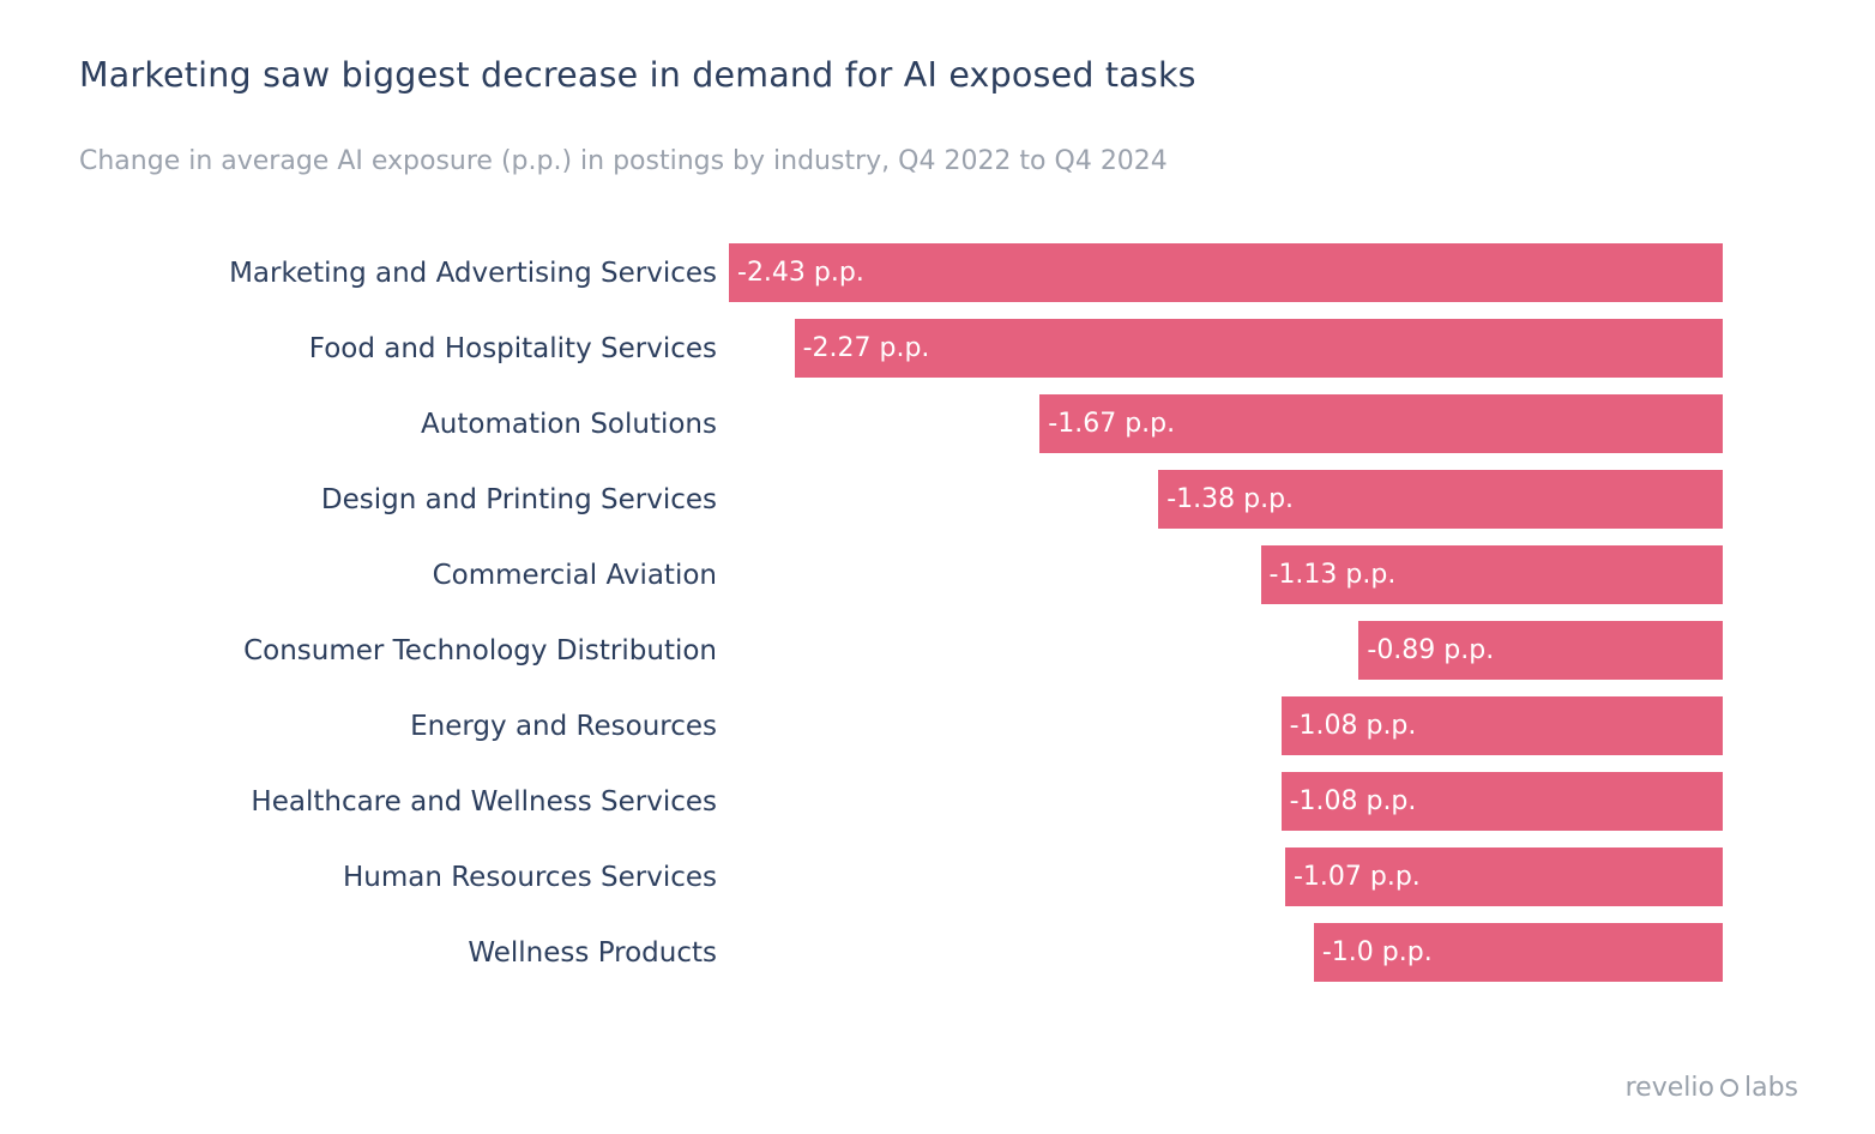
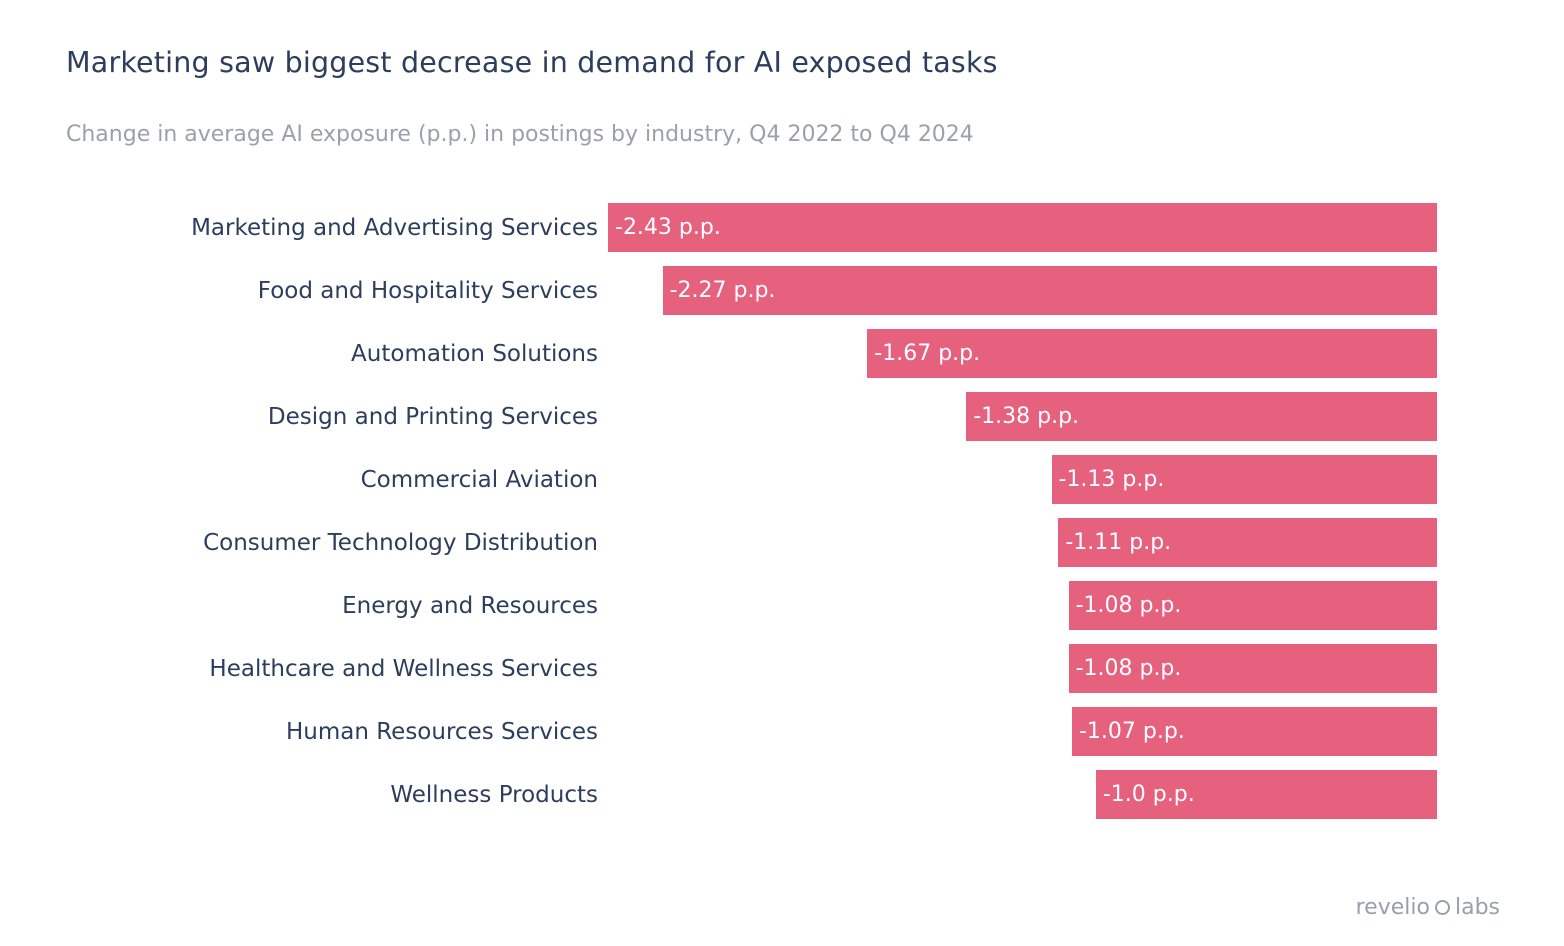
Consumer Technology Distribution: -0.89 -> -1.11
